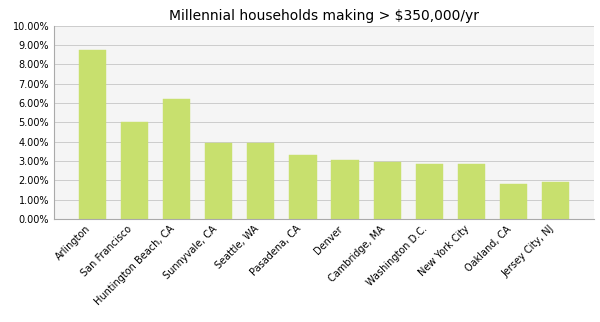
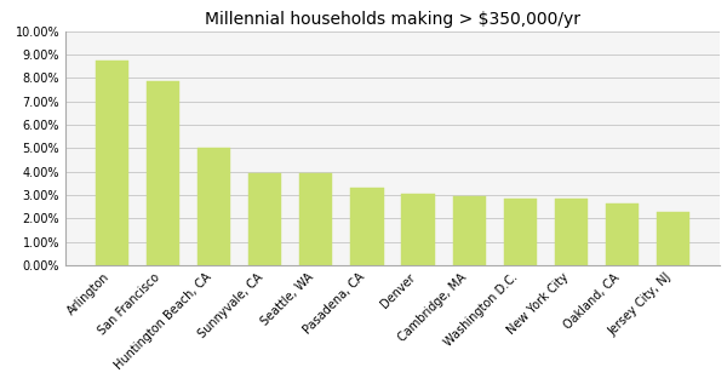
San Francisco: 5.0% -> 7.9%
Huntington Beach, CA: 6.2% -> 5.0%
Oakland, CA: 1.8% -> 2.6%
Jersey City, NJ: 1.9% -> 2.2%
